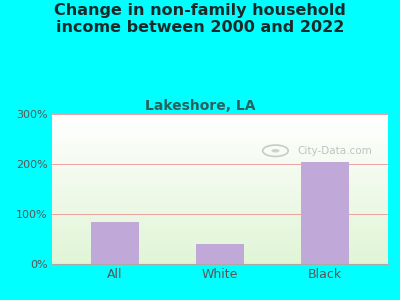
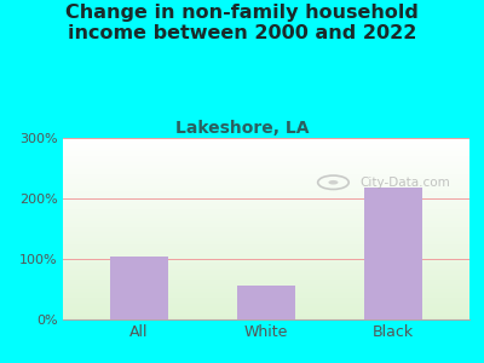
All: 85% -> 104%
White: 40% -> 56%
Black: 205% -> 218%
